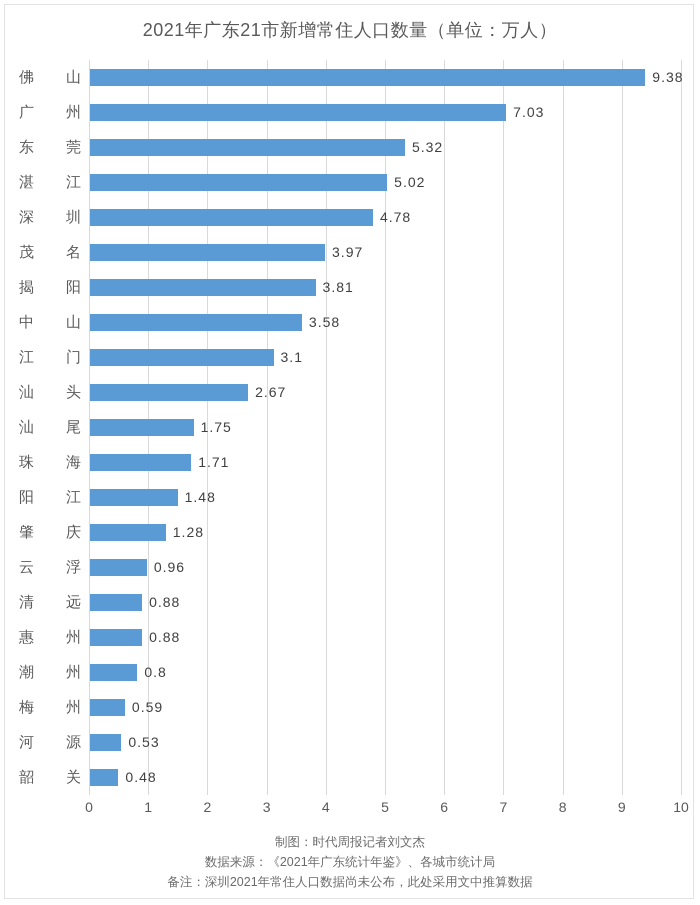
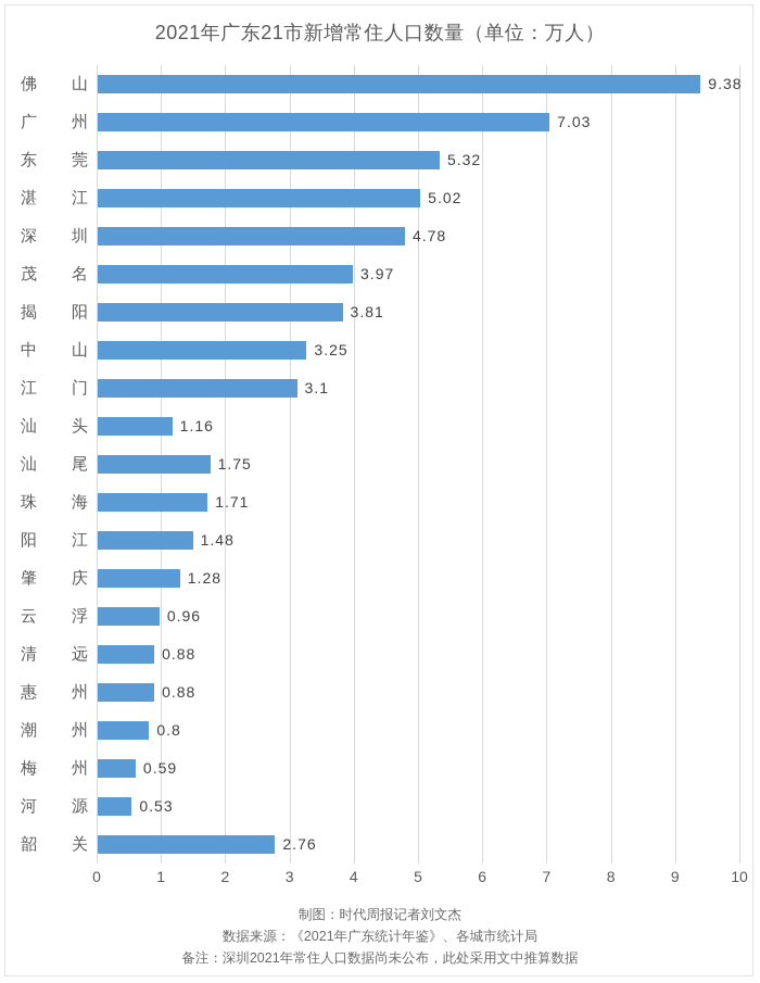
中山: 3.58 -> 3.25
汕头: 2.67 -> 1.16
韶关: 0.48 -> 2.76
